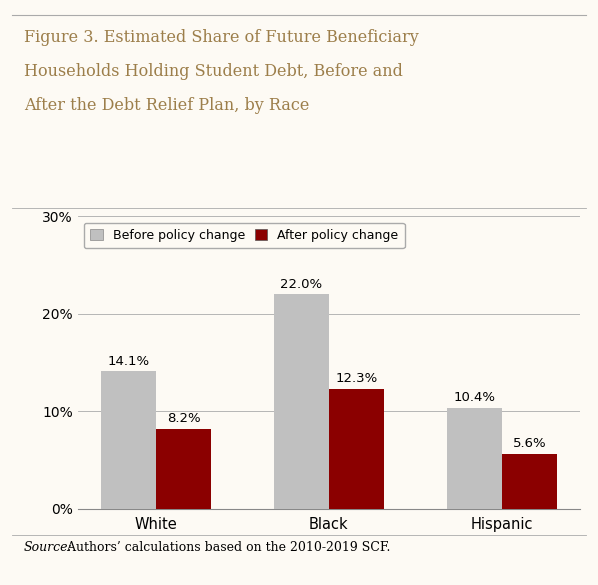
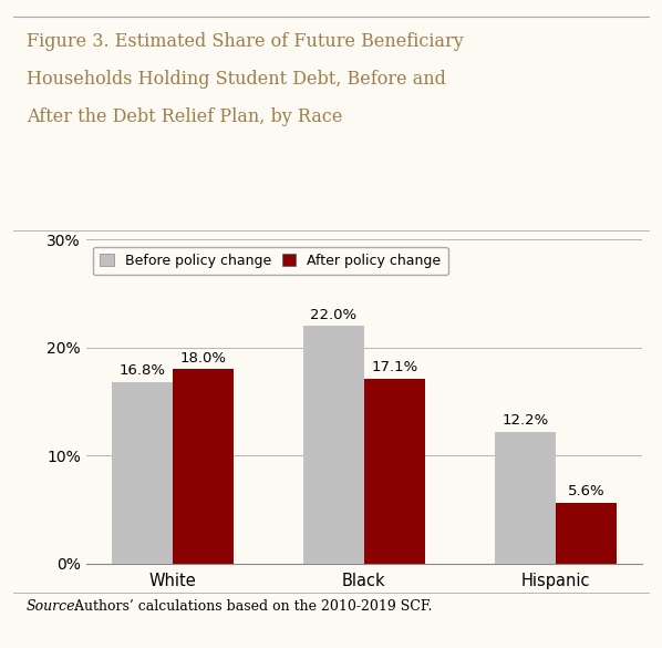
Before policy change/White: 14.1% -> 16.8%
After policy change/White: 8.2% -> 18.0%
After policy change/Black: 12.3% -> 17.1%
Before policy change/Hispanic: 10.4% -> 12.2%
